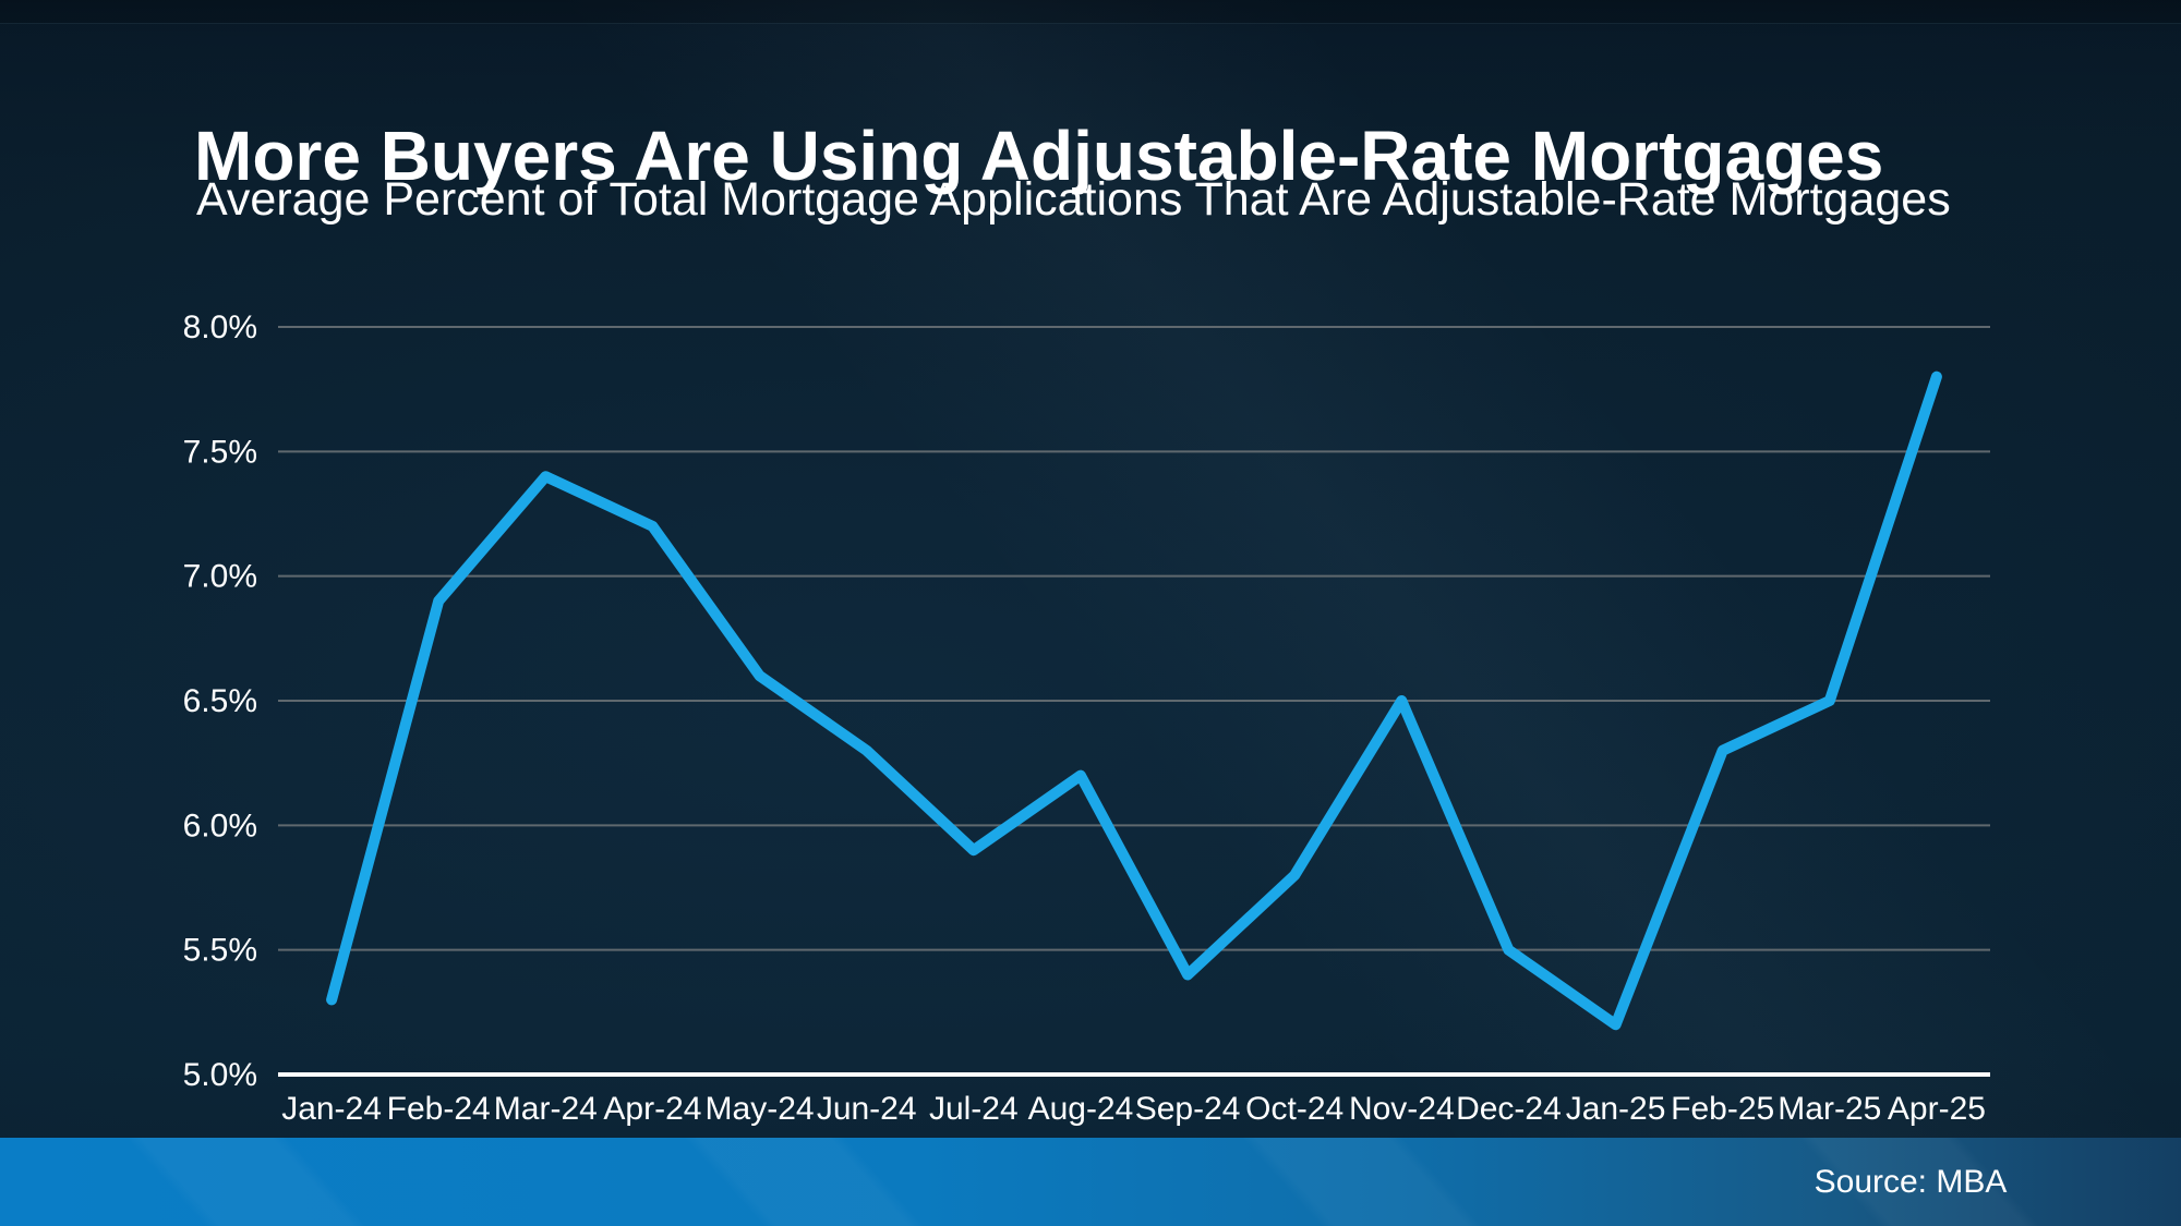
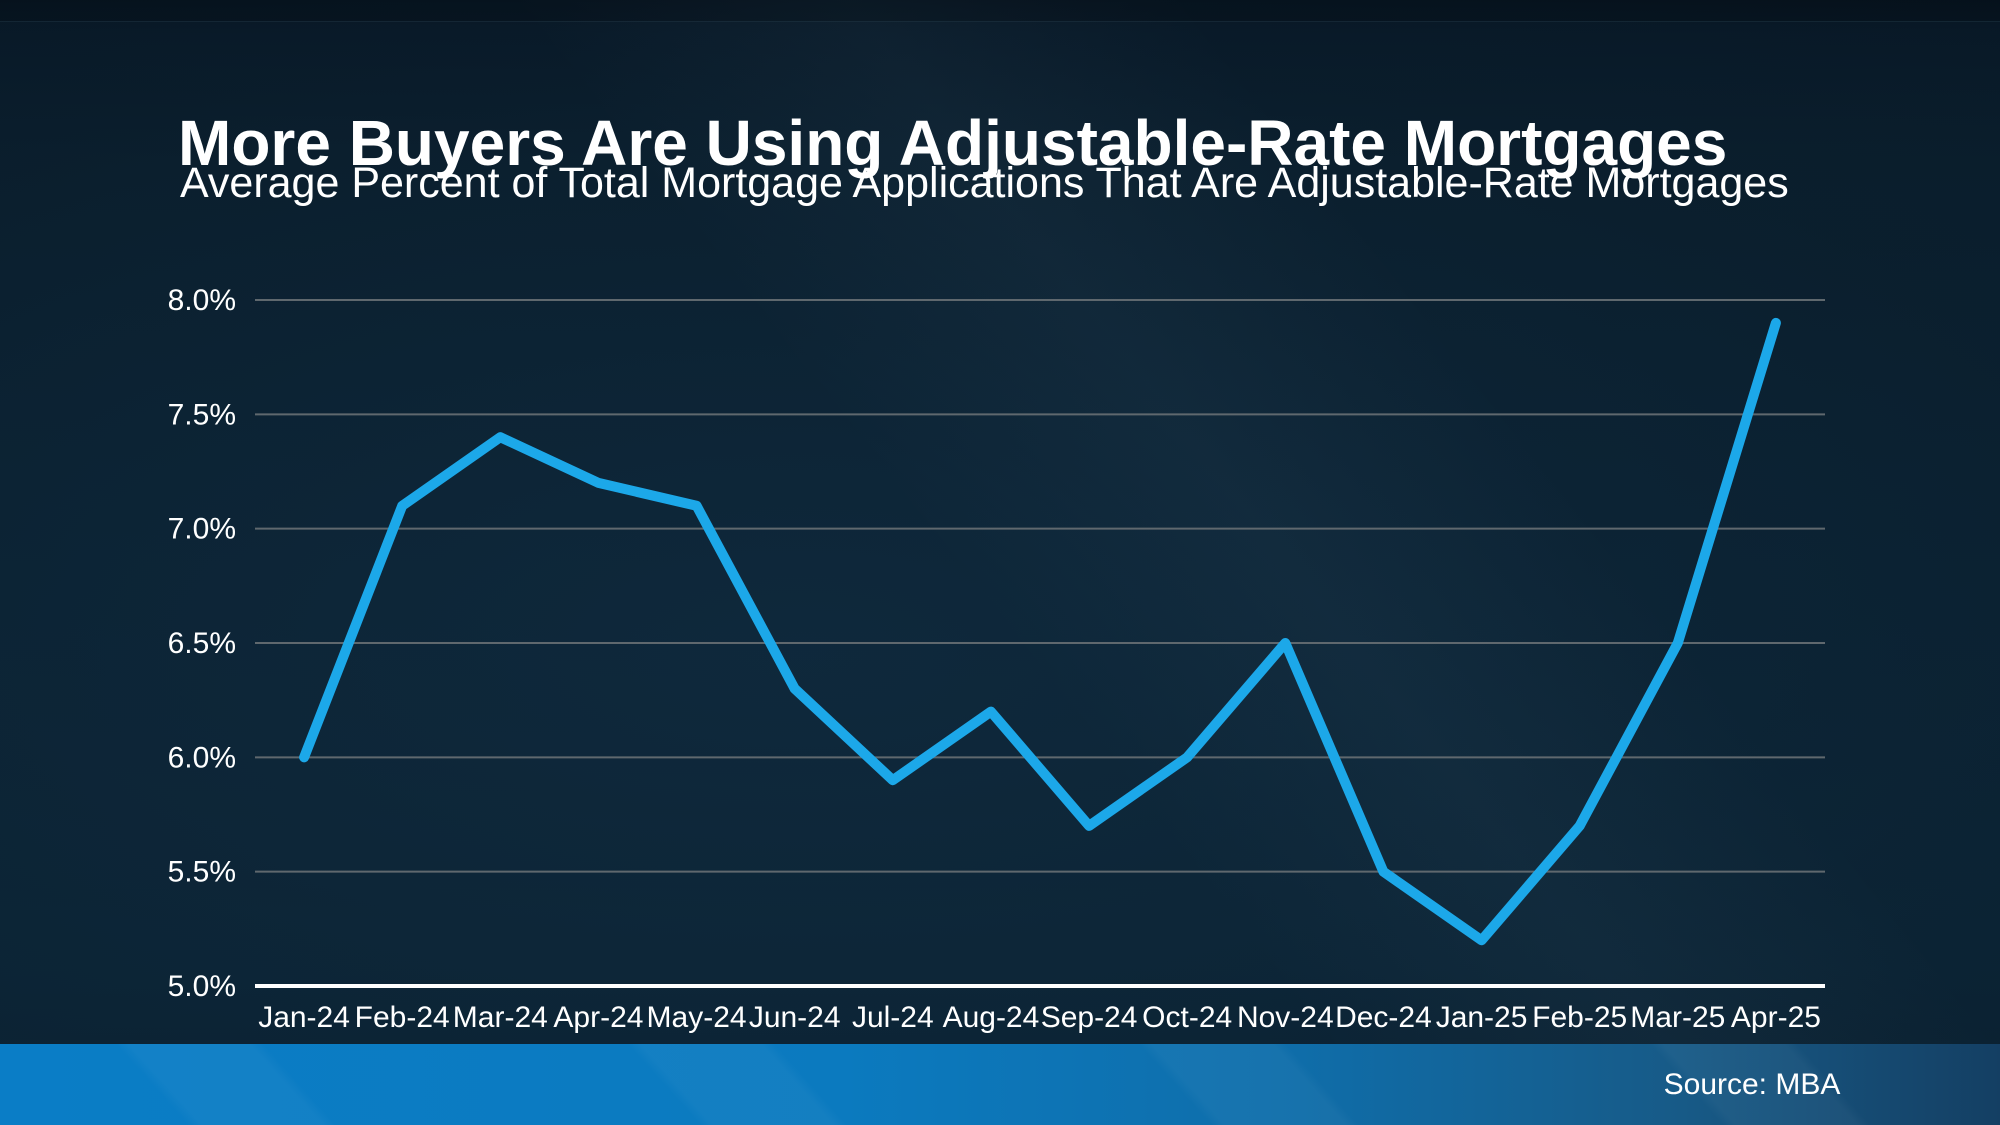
Jan-24: 5.3% -> 6.0%
Feb-24: 6.9% -> 7.1%
May-24: 6.6% -> 7.1%
Sep-24: 5.4% -> 5.7%
Oct-24: 5.8% -> 6.0%
Feb-25: 6.3% -> 5.7%
Apr-25: 7.8% -> 7.9%
